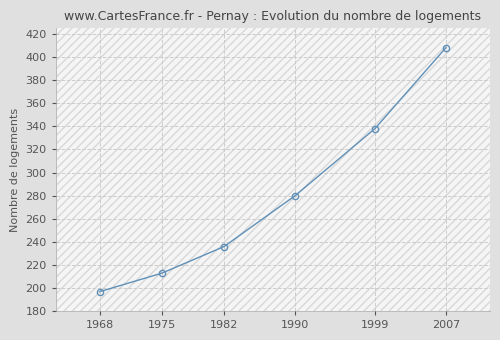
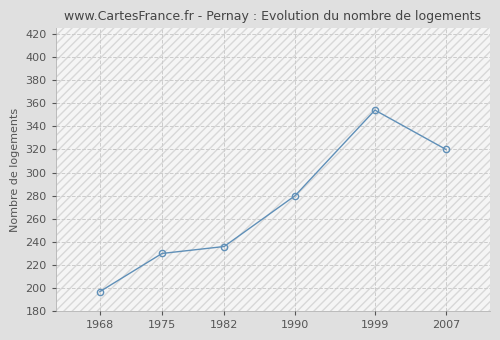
1975: 213 -> 230
1999: 338 -> 354
2007: 408 -> 320
